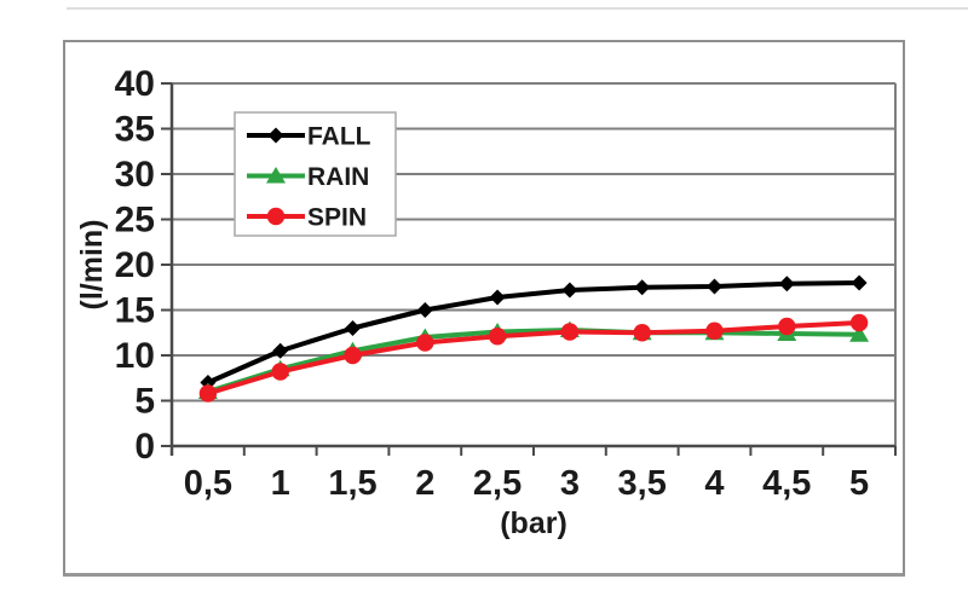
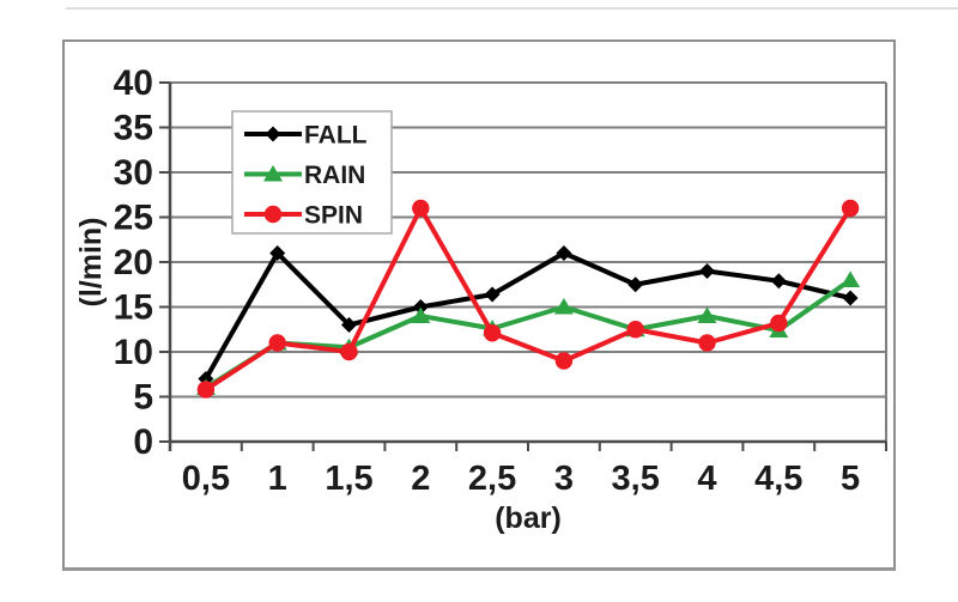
FALL/1: 10 -> 21
RAIN/1: 8 -> 11
SPIN/1: 8 -> 11
RAIN/2: 12 -> 14
SPIN/2: 11 -> 26
FALL/3: 17 -> 21
RAIN/3: 13 -> 15
SPIN/3: 13 -> 9
FALL/4: 18 -> 19
RAIN/4: 12 -> 14
SPIN/4: 13 -> 11
FALL/5: 18 -> 16
RAIN/5: 12 -> 18
SPIN/5: 14 -> 26
